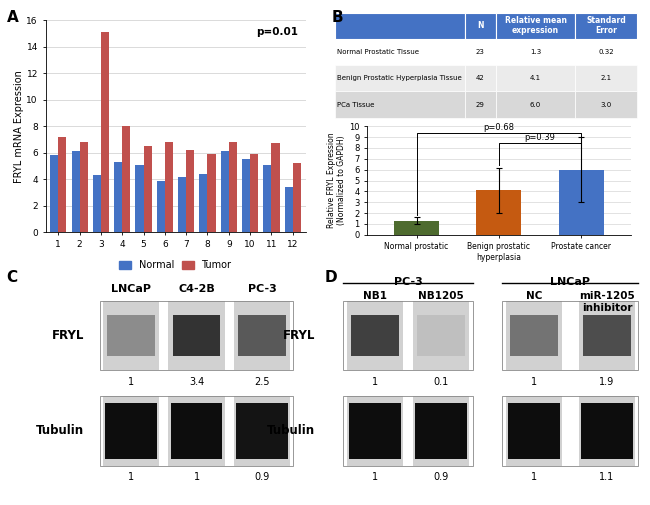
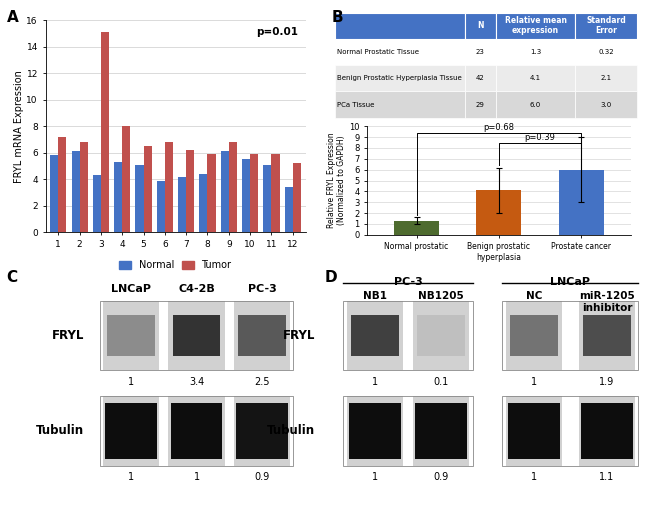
Tumor/11: 6.7 -> 5.9
